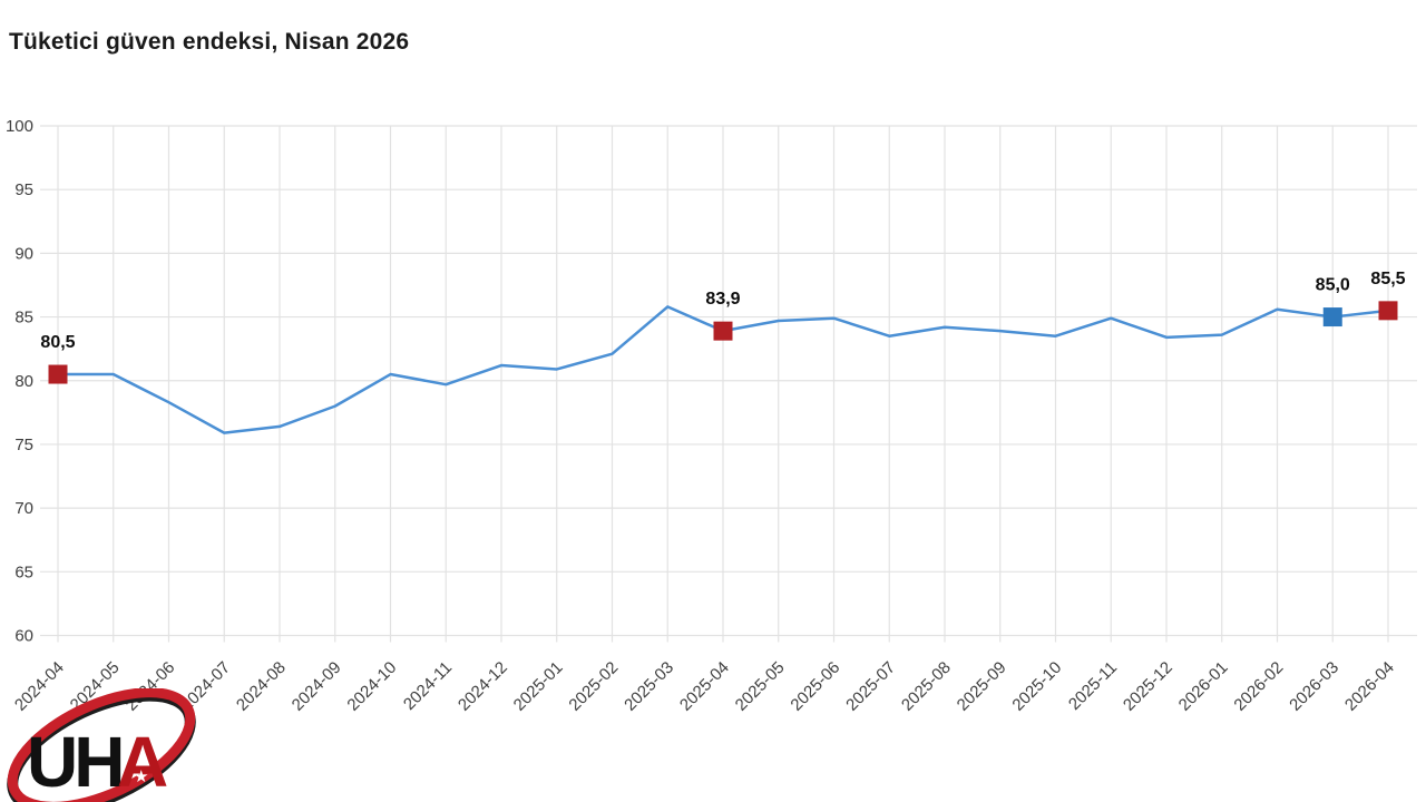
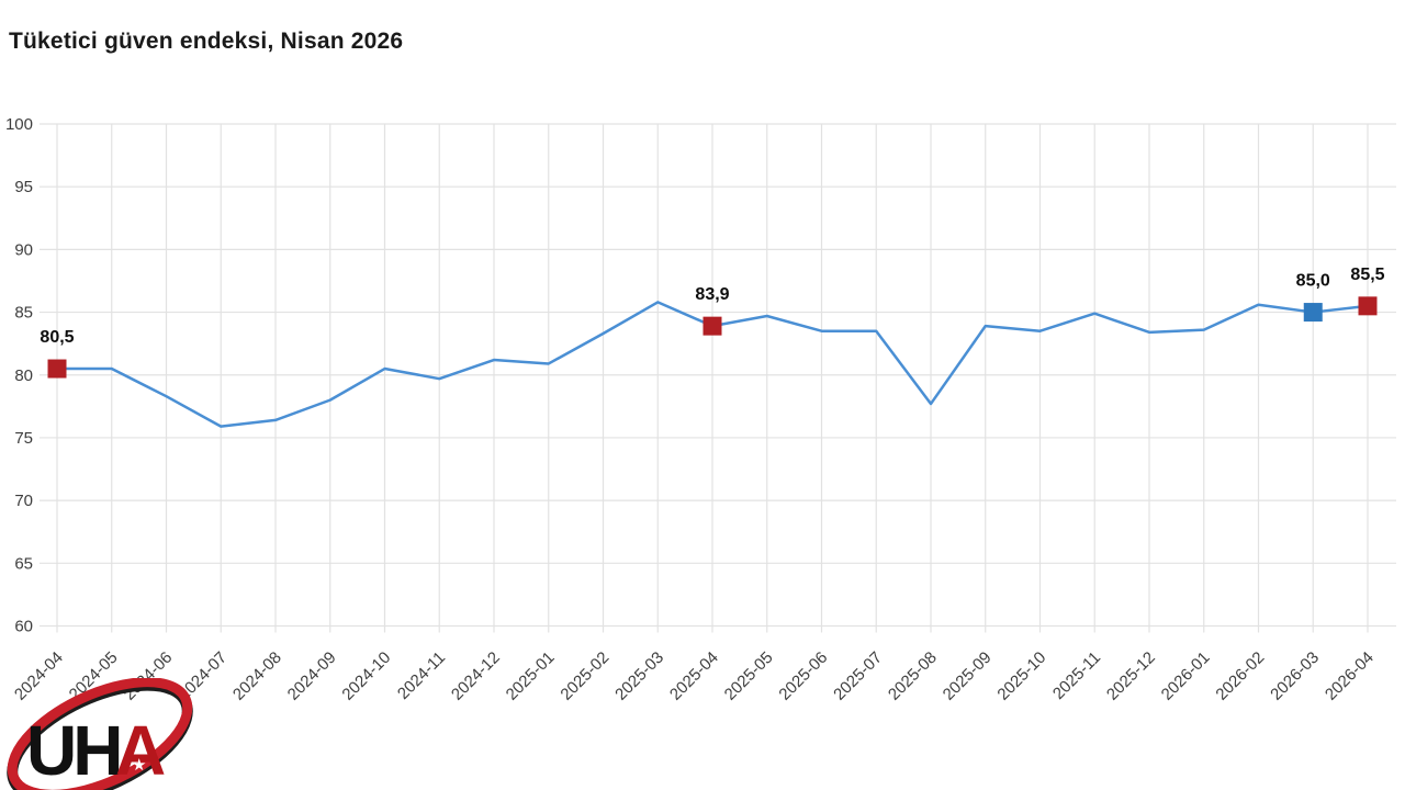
2025-02: 82.1 -> 83.3
2025-06: 84.9 -> 83.5
2025-08: 84.2 -> 77.7
